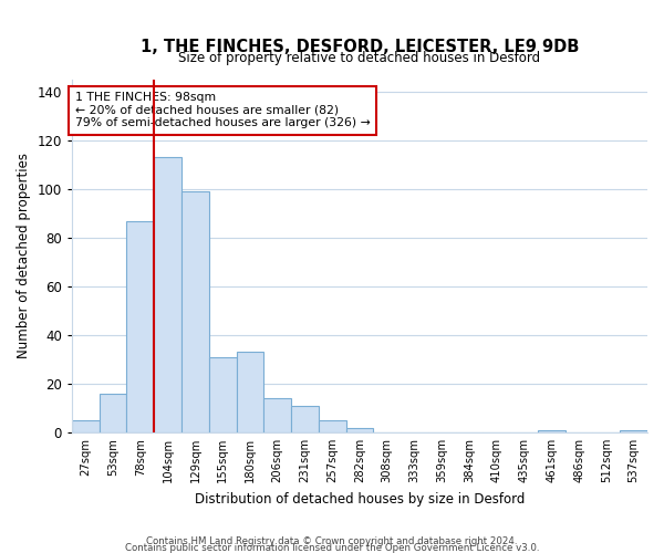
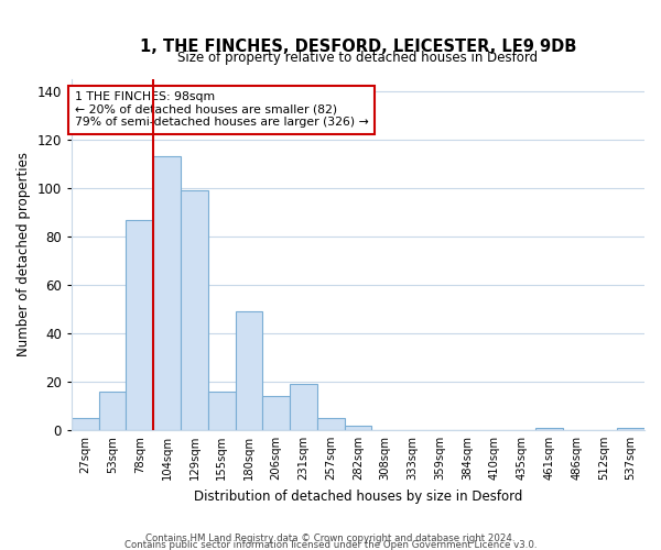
155sqm: 31 -> 16
180sqm: 33 -> 49
231sqm: 11 -> 19
